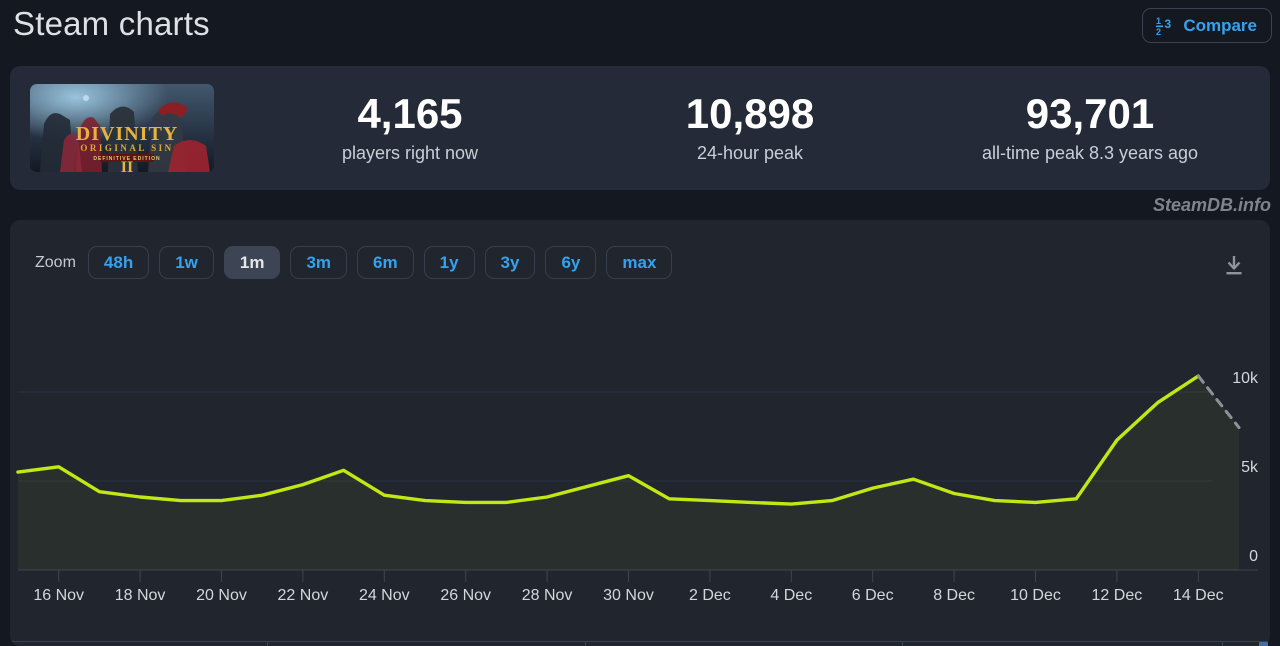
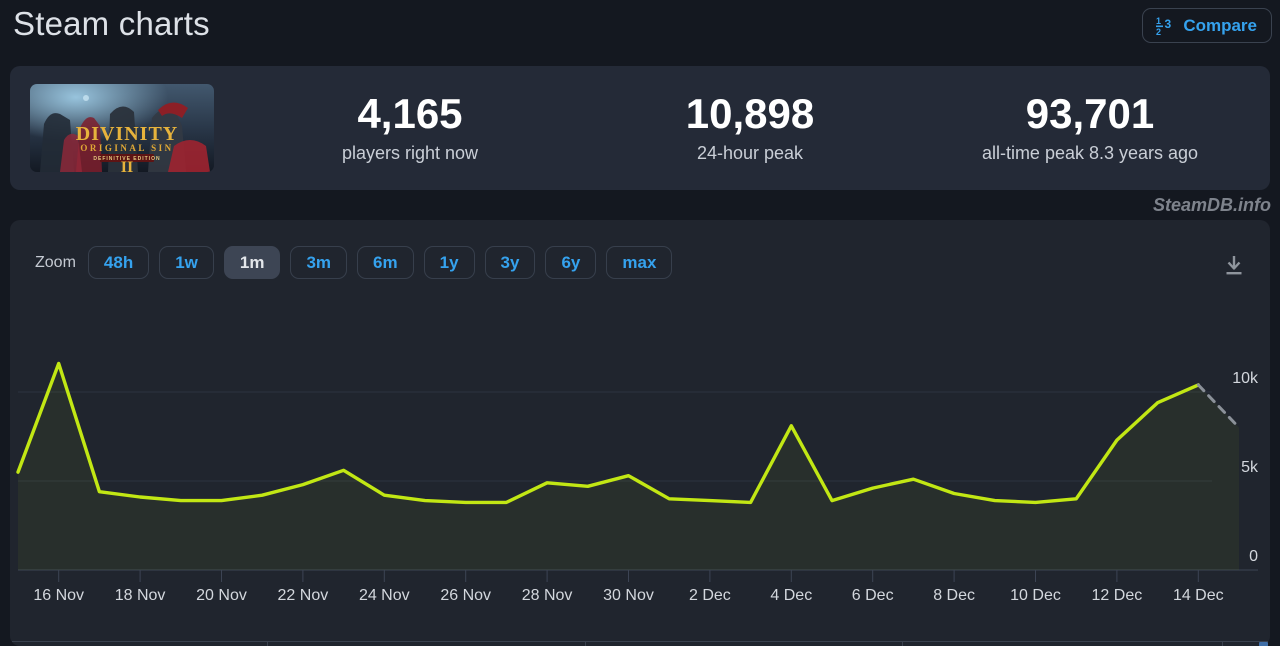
16 Nov: 5.8k -> 11.6k
28 Nov: 4.1k -> 4.9k
4 Dec: 3.7k -> 8.1k
14 Dec: 10.9k -> 10.4k
